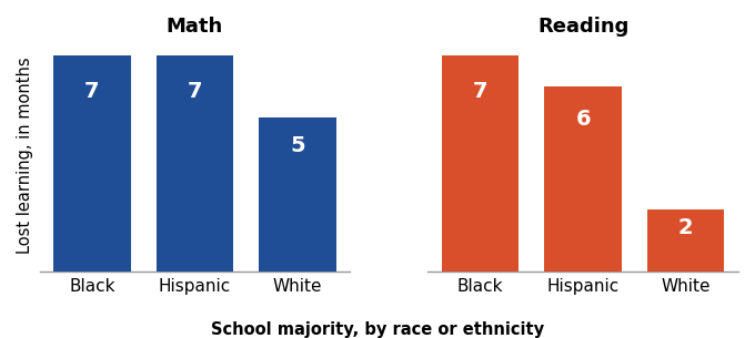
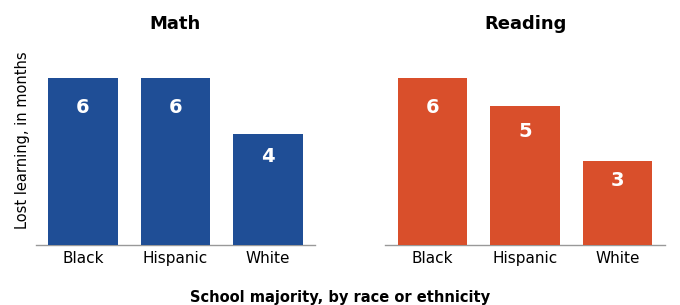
Math/Black: 7 -> 6
Math/Hispanic: 7 -> 6
Math/White: 5 -> 4
Reading/Black: 7 -> 6
Reading/Hispanic: 6 -> 5
Reading/White: 2 -> 3
